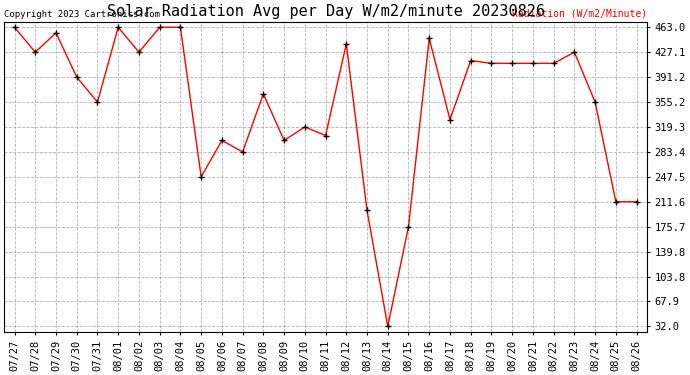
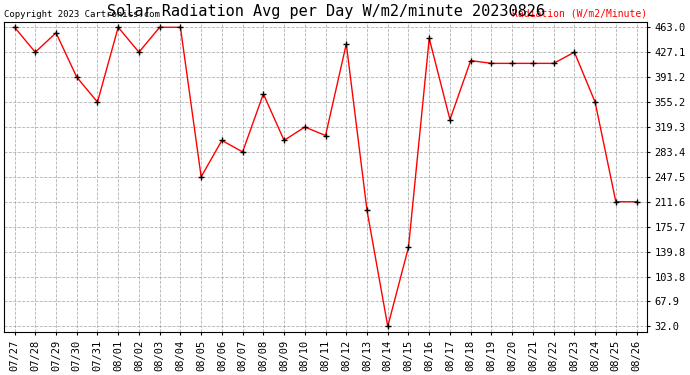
08/15: 176 -> 146
